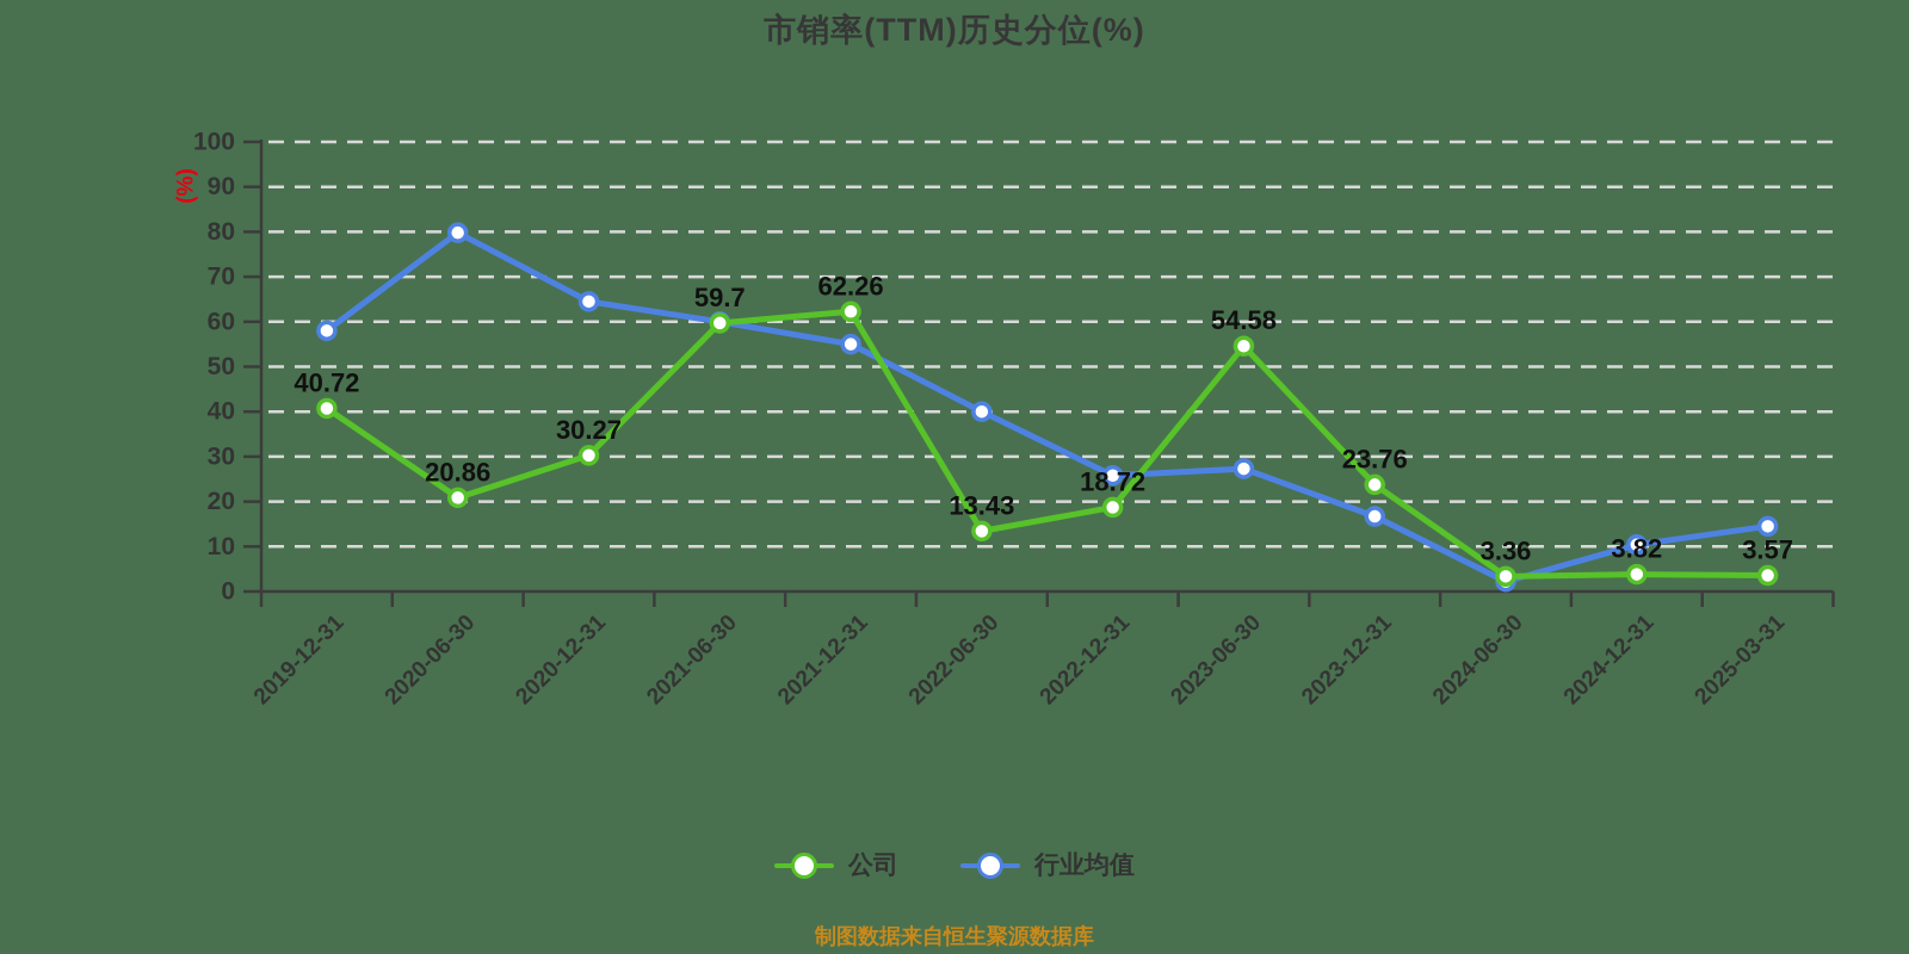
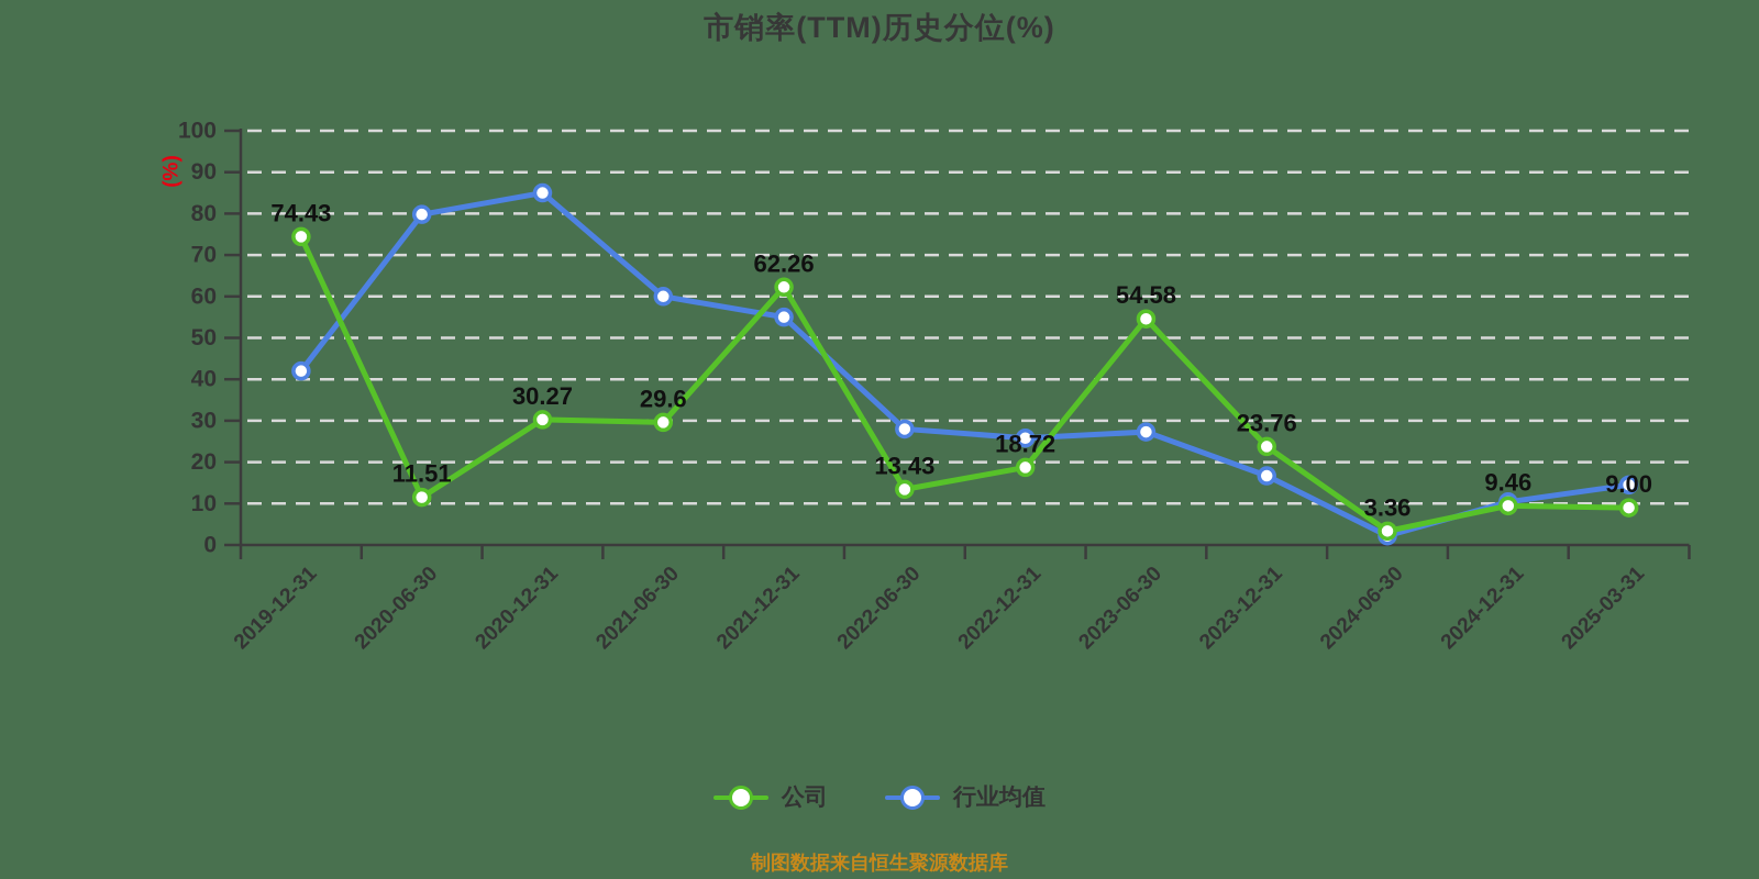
公司/2019-12-31: 40.72 -> 74.43
行业均值/2019-12-31: 58 -> 42
公司/2020-06-30: 20.86 -> 11.51
行业均值/2020-12-31: 64 -> 85
公司/2021-06-30: 59.7 -> 29.6
行业均值/2022-06-30: 40 -> 28
公司/2024-12-31: 3.82 -> 9.46
公司/2025-03-31: 3.57 -> 9.00
